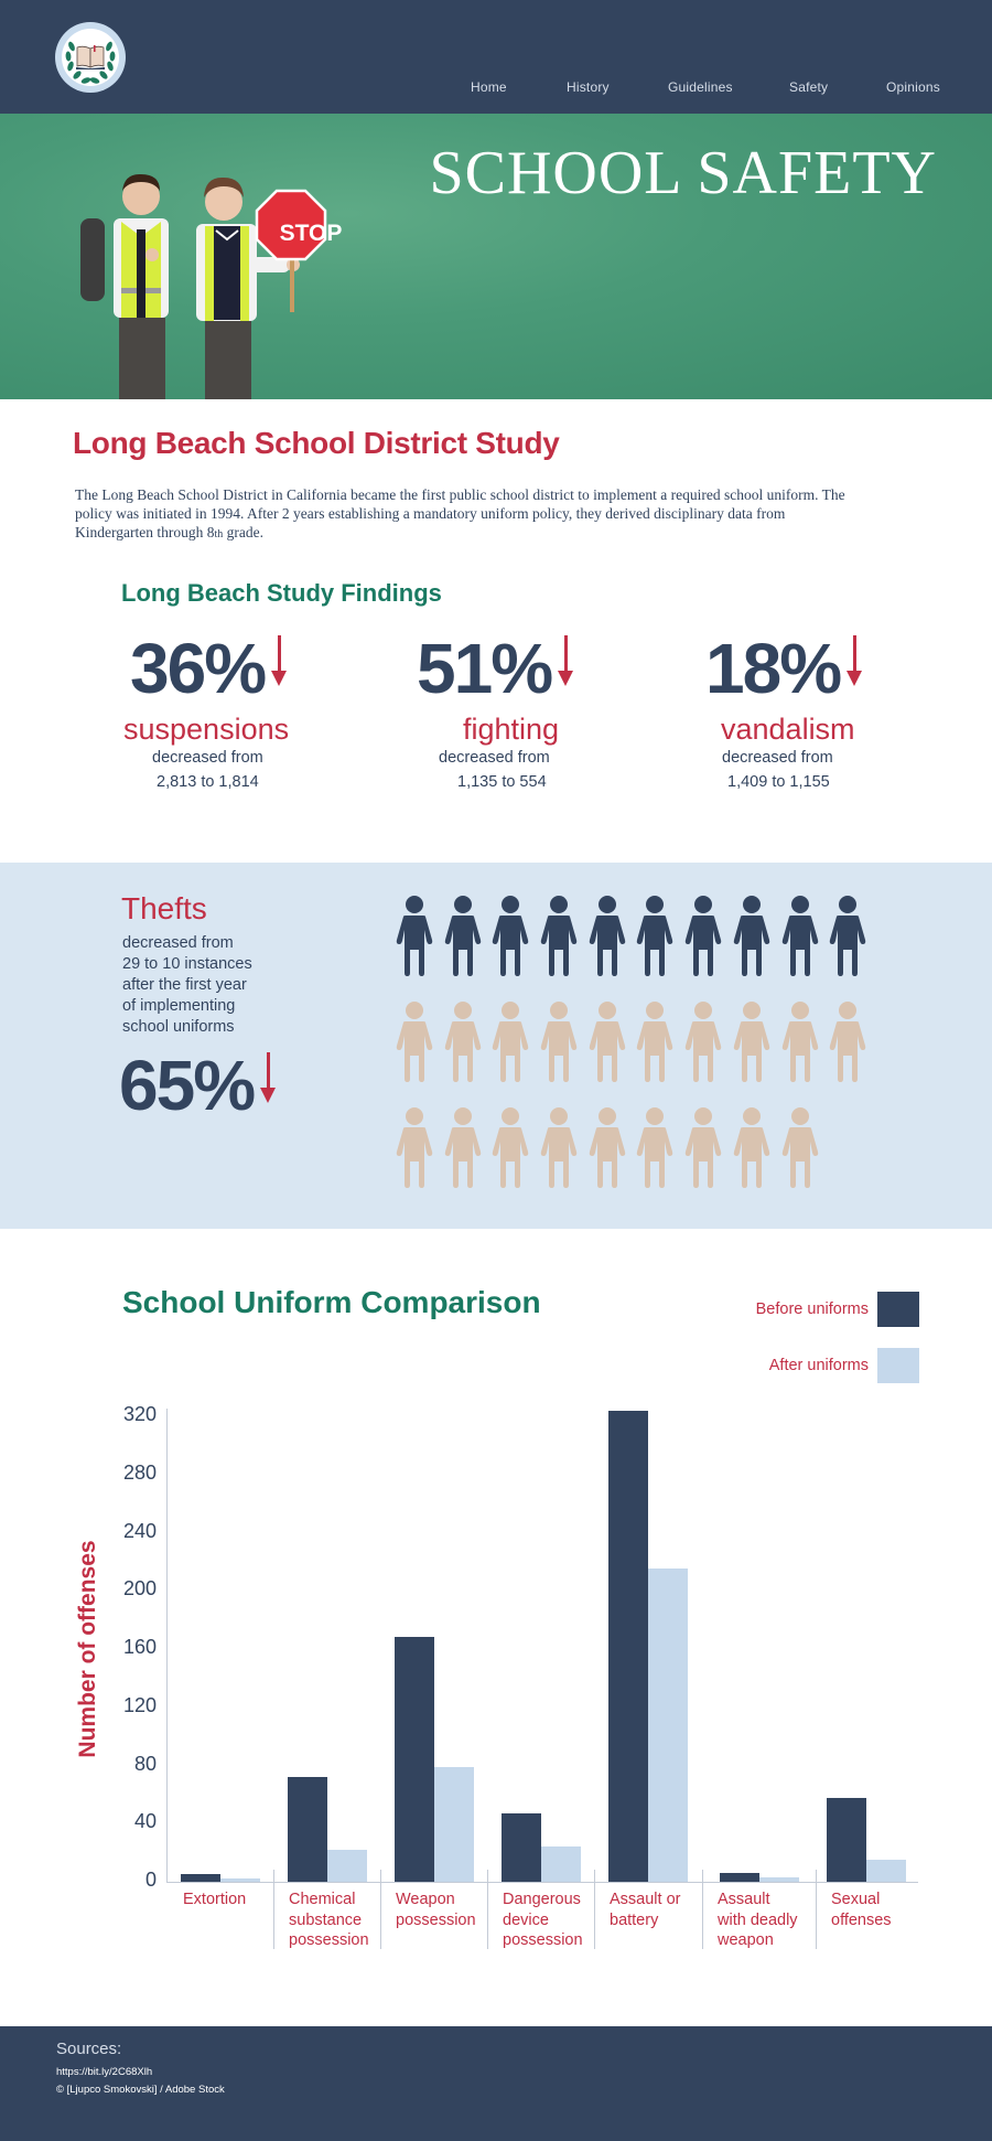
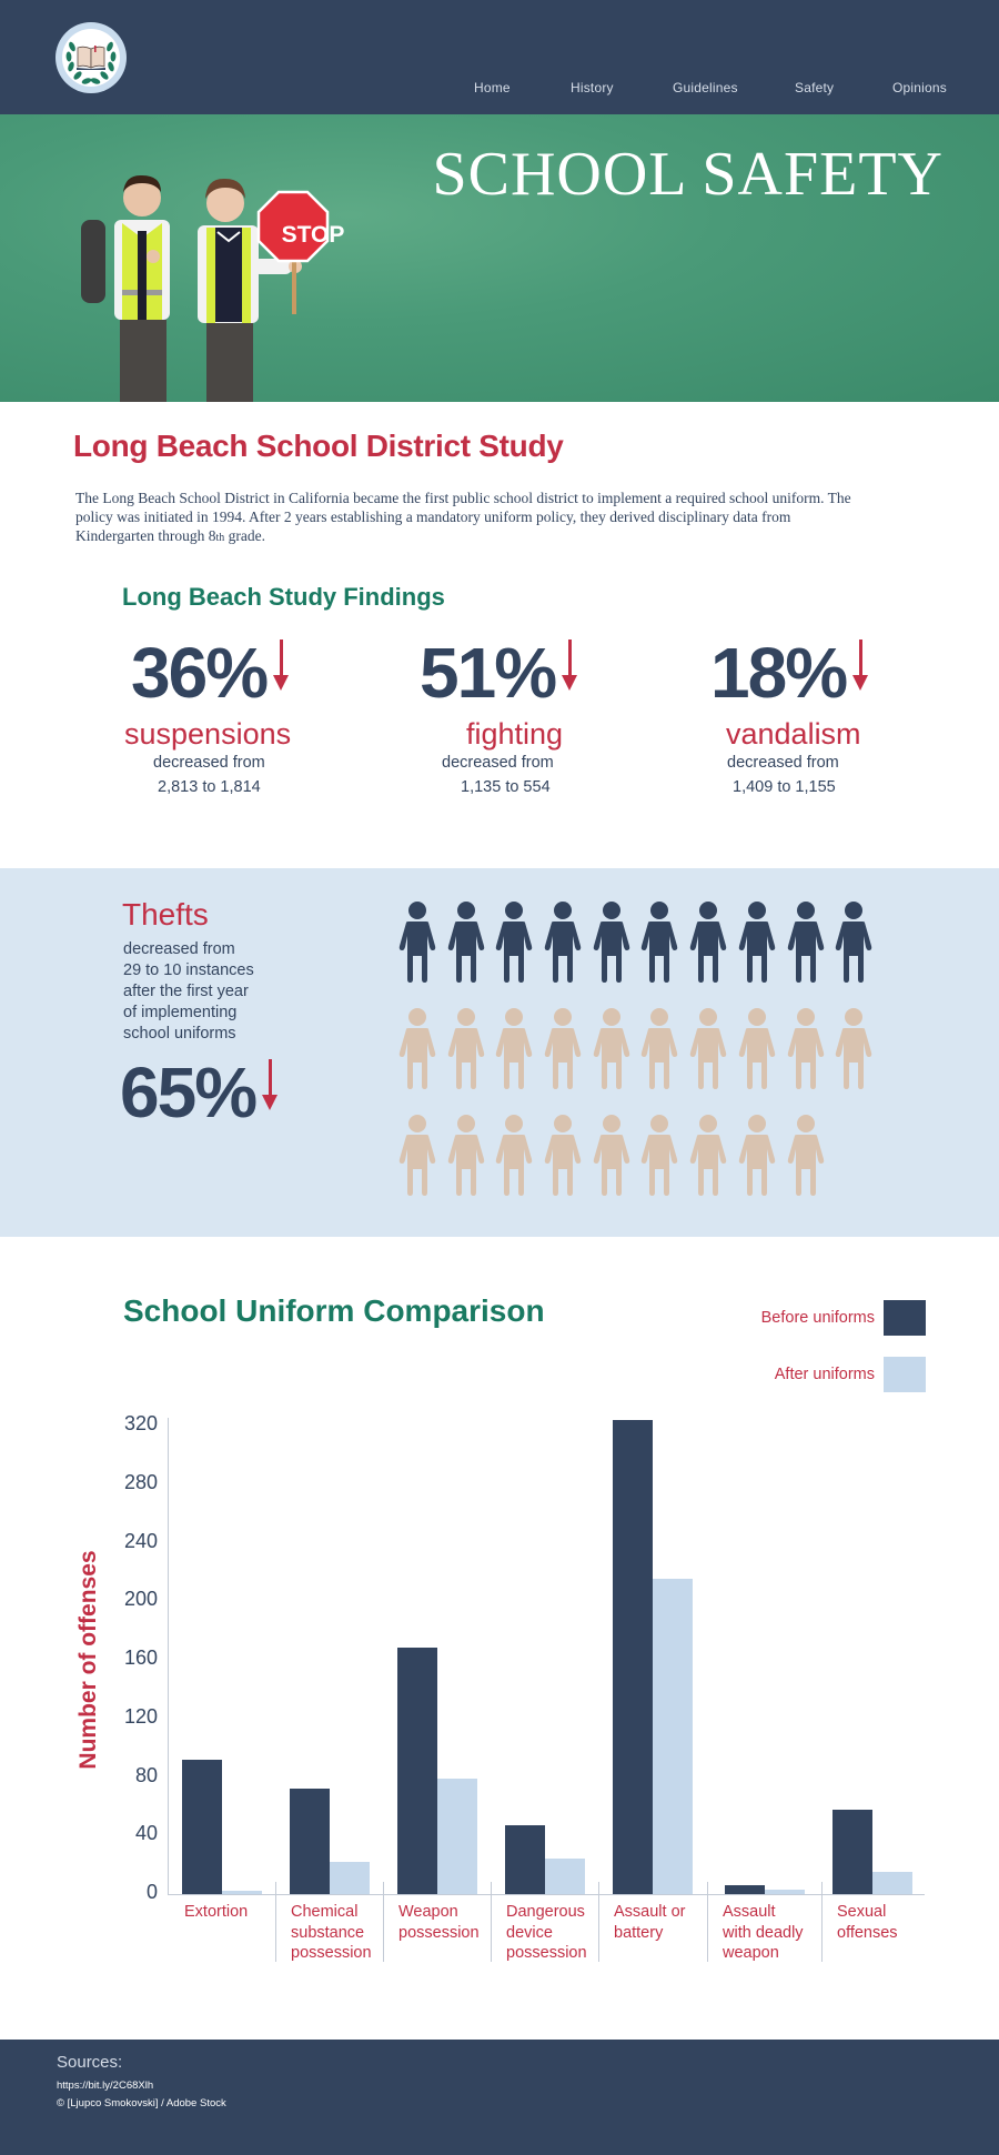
Before uniforms/Extortion: 5 -> 92
